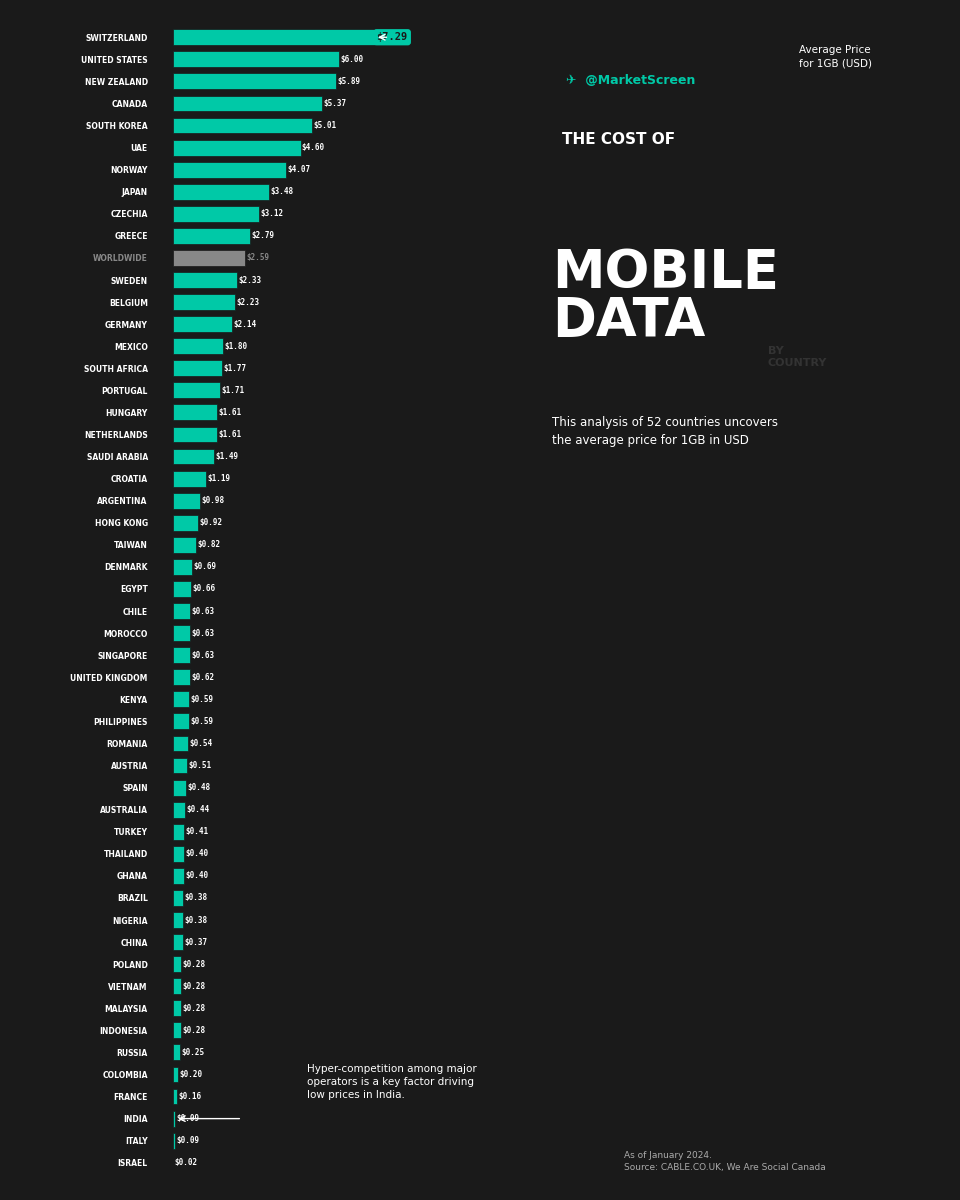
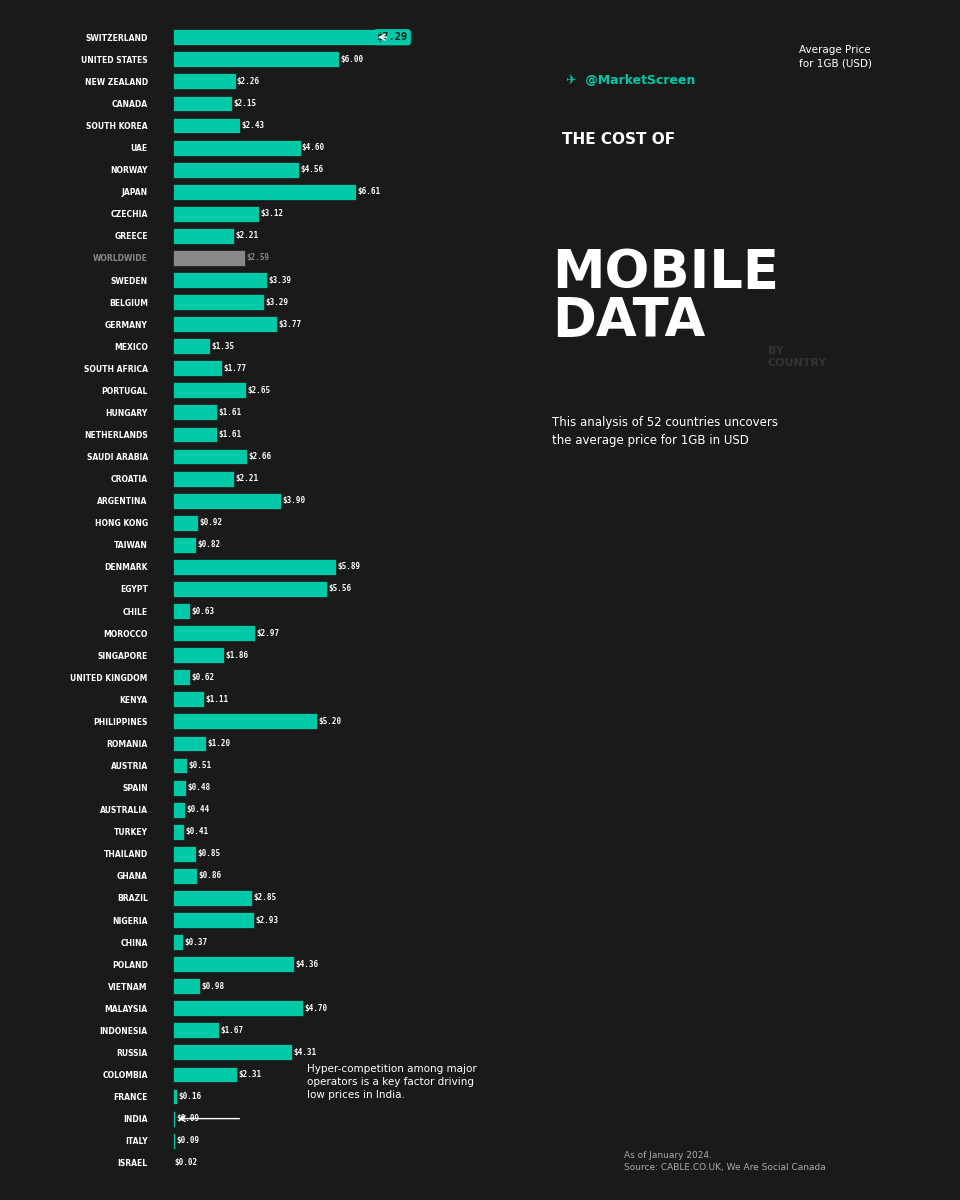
NEW ZEALAND: $5.89 -> $2.26
CANADA: $5.37 -> $2.15
SOUTH KOREA: $5.01 -> $2.43
NORWAY: $4.07 -> $4.56
JAPAN: $3.48 -> $6.61
GREECE: $2.79 -> $2.21
SWEDEN: $2.33 -> $3.39
BELGIUM: $2.23 -> $3.29
GERMANY: $2.14 -> $3.77
MEXICO: $1.80 -> $1.35
PORTUGAL: $1.71 -> $2.65
SAUDI ARABIA: $1.49 -> $2.66
CROATIA: $1.19 -> $2.21
ARGENTINA: $0.98 -> $3.90
DENMARK: $0.69 -> $5.89
EGYPT: $0.66 -> $5.56
MOROCCO: $0.63 -> $2.97
SINGAPORE: $0.63 -> $1.86
KENYA: $0.59 -> $1.11
PHILIPPINES: $0.59 -> $5.20
ROMANIA: $0.54 -> $1.20
THAILAND: $0.40 -> $0.85
GHANA: $0.40 -> $0.86
BRAZIL: $0.38 -> $2.85
NIGERIA: $0.38 -> $2.93
POLAND: $0.28 -> $4.36
VIETNAM: $0.28 -> $0.98
MALAYSIA: $0.28 -> $4.70
INDONESIA: $0.28 -> $1.67
RUSSIA: $0.25 -> $4.31
COLOMBIA: $0.20 -> $2.31
